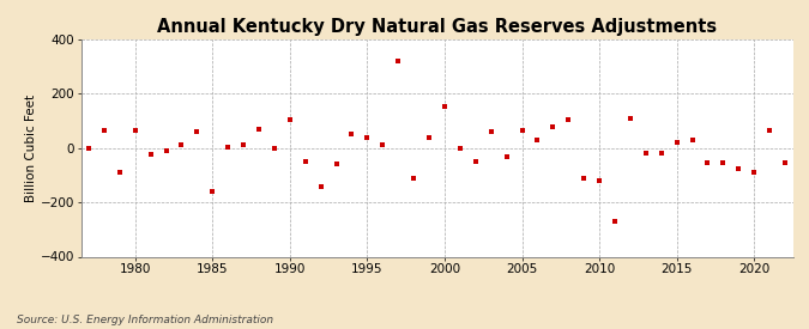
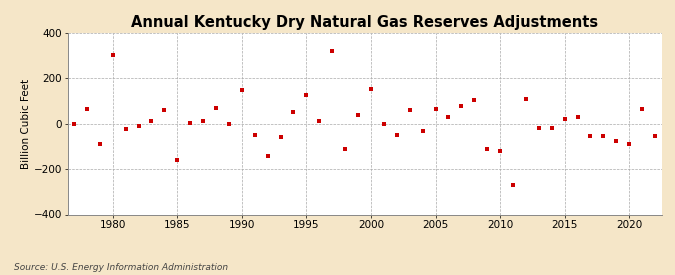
1980: 65 -> 305
1990: 105 -> 150
1995: 40 -> 125
